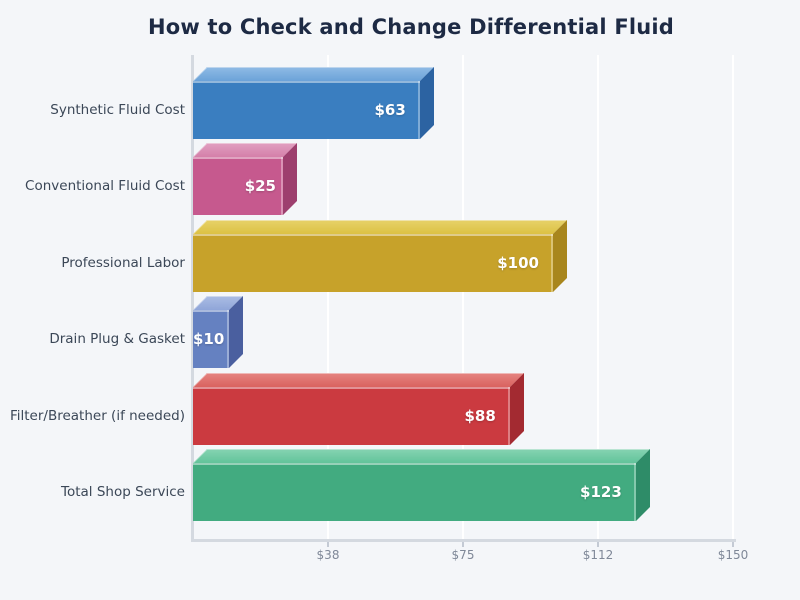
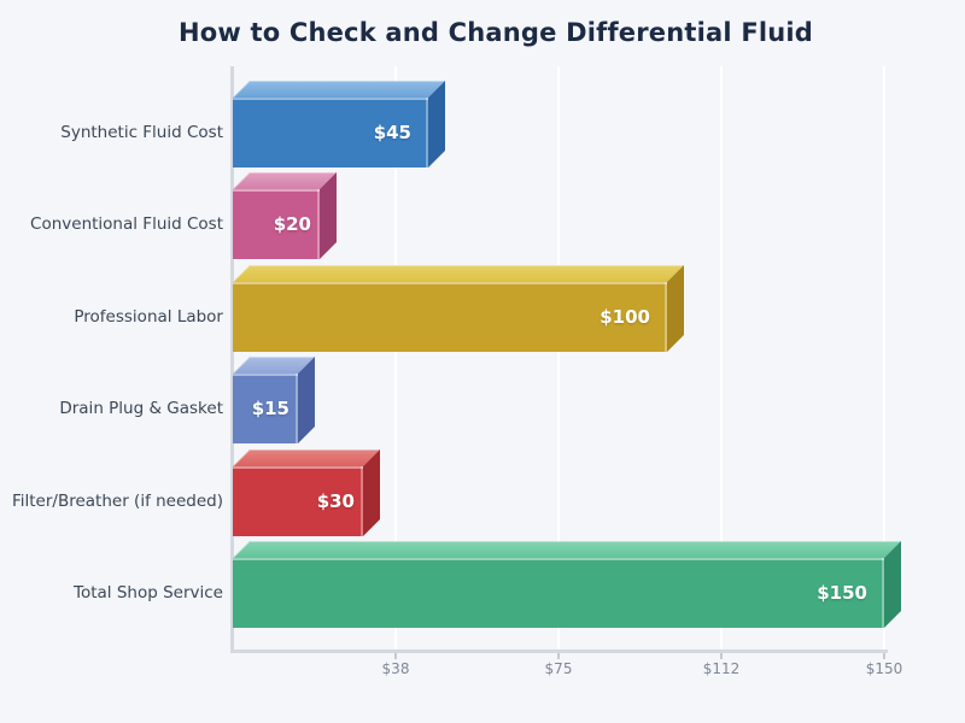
Synthetic Fluid Cost: $63 -> $45
Conventional Fluid Cost: $25 -> $20
Drain Plug & Gasket: $10 -> $15
Filter/Breather (if needed): $88 -> $30
Total Shop Service: $123 -> $150
